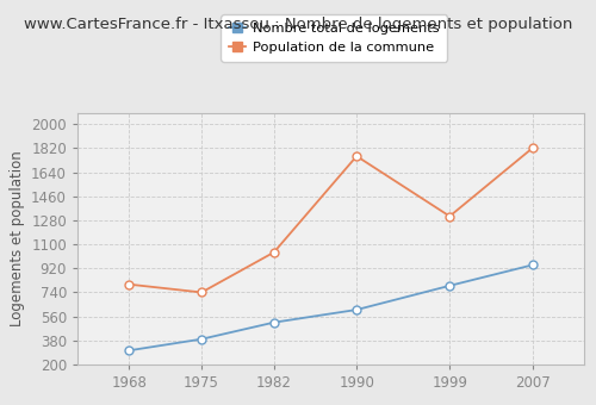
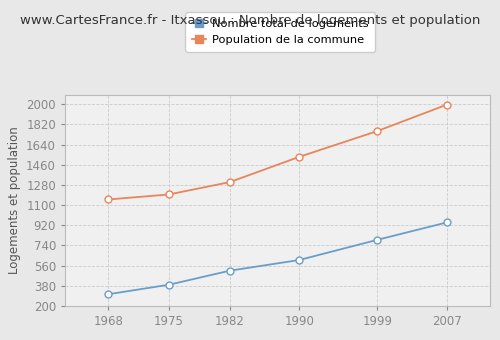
Population de la commune/1968: 800 -> 1150
Population de la commune/1975: 740 -> 1200
Population de la commune/1982: 1040 -> 1300
Population de la commune/1990: 1760 -> 1530
Population de la commune/1999: 1310 -> 1760
Population de la commune/2007: 1820 -> 2000
